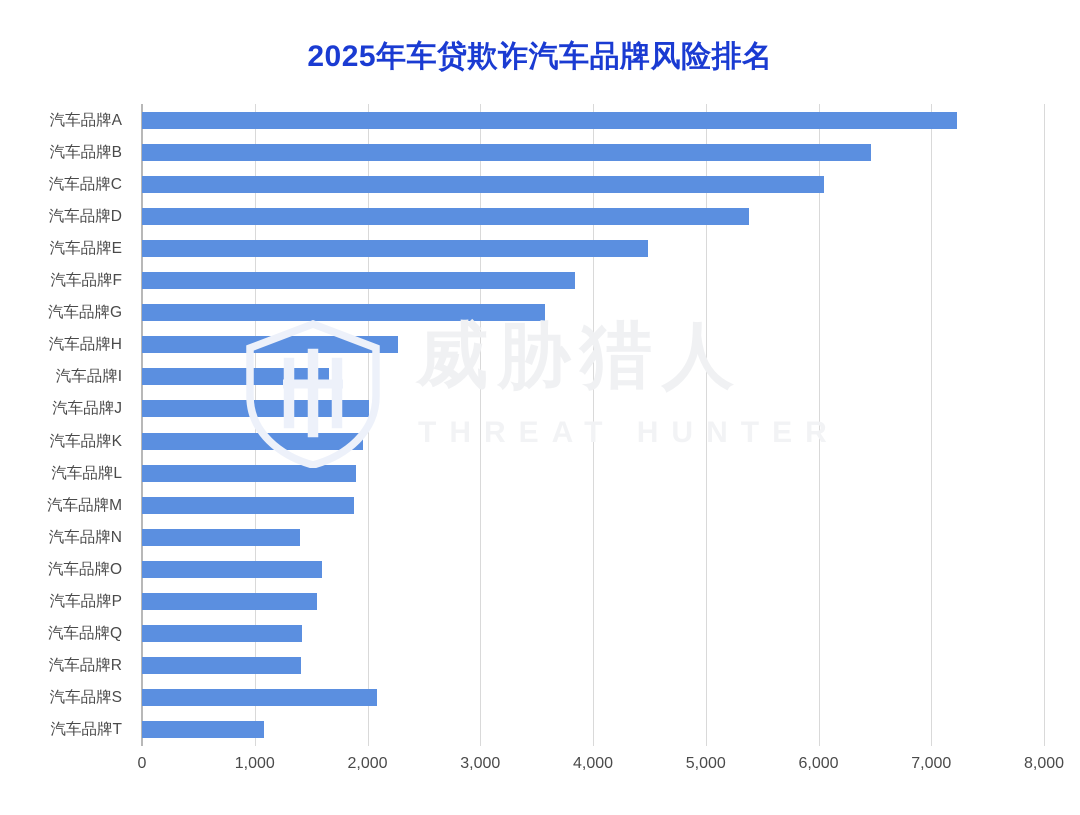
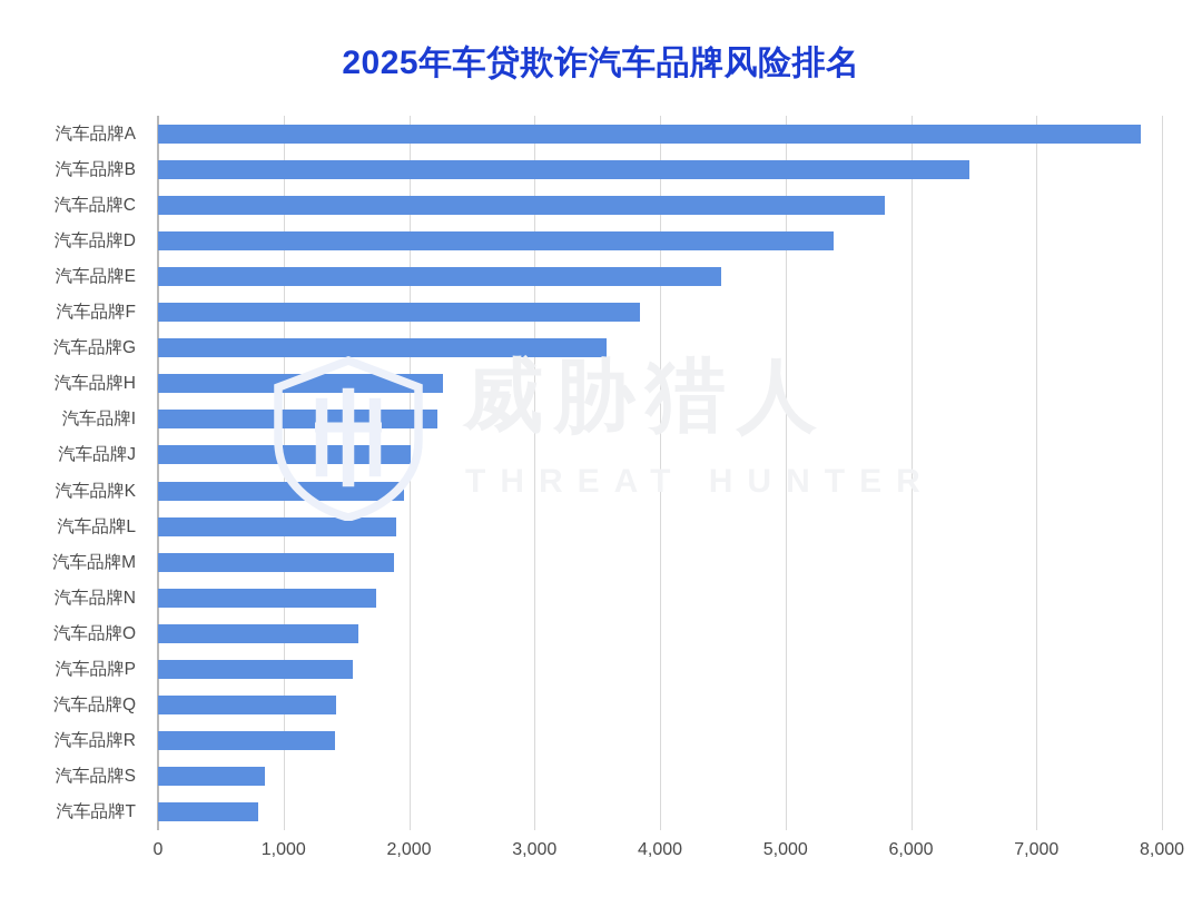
汽车品牌A: 7230 -> 7830
汽车品牌C: 6050 -> 5790
汽车品牌I: 1660 -> 2230
汽车品牌N: 1400 -> 1740
汽车品牌S: 2080 -> 850
汽车品牌T: 1080 -> 800
